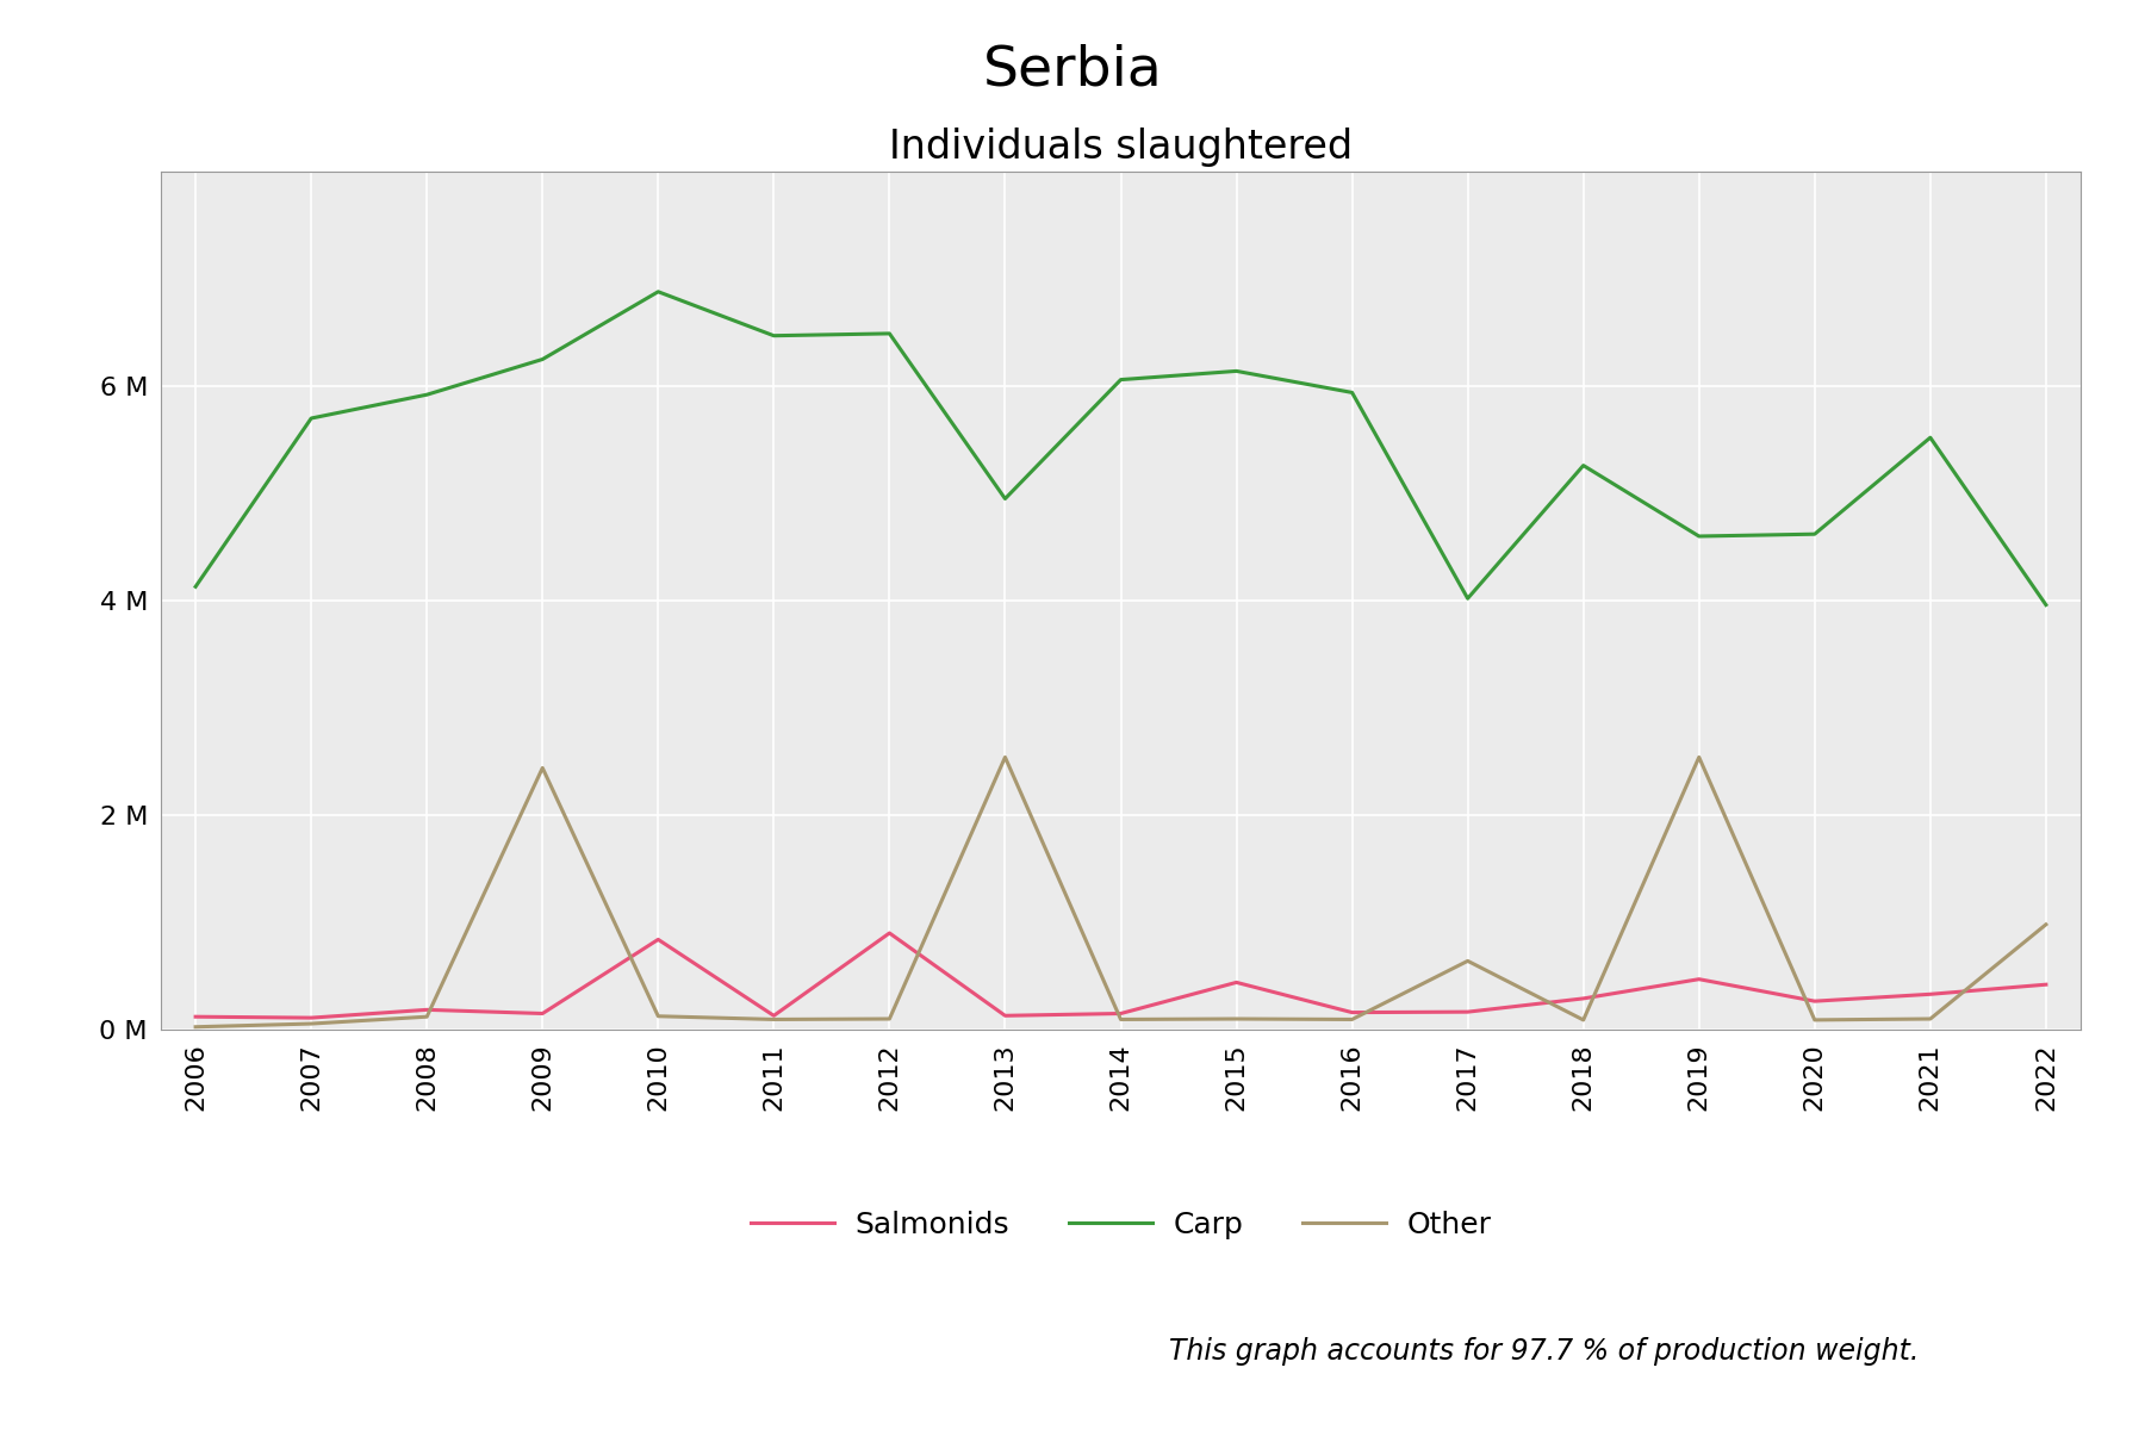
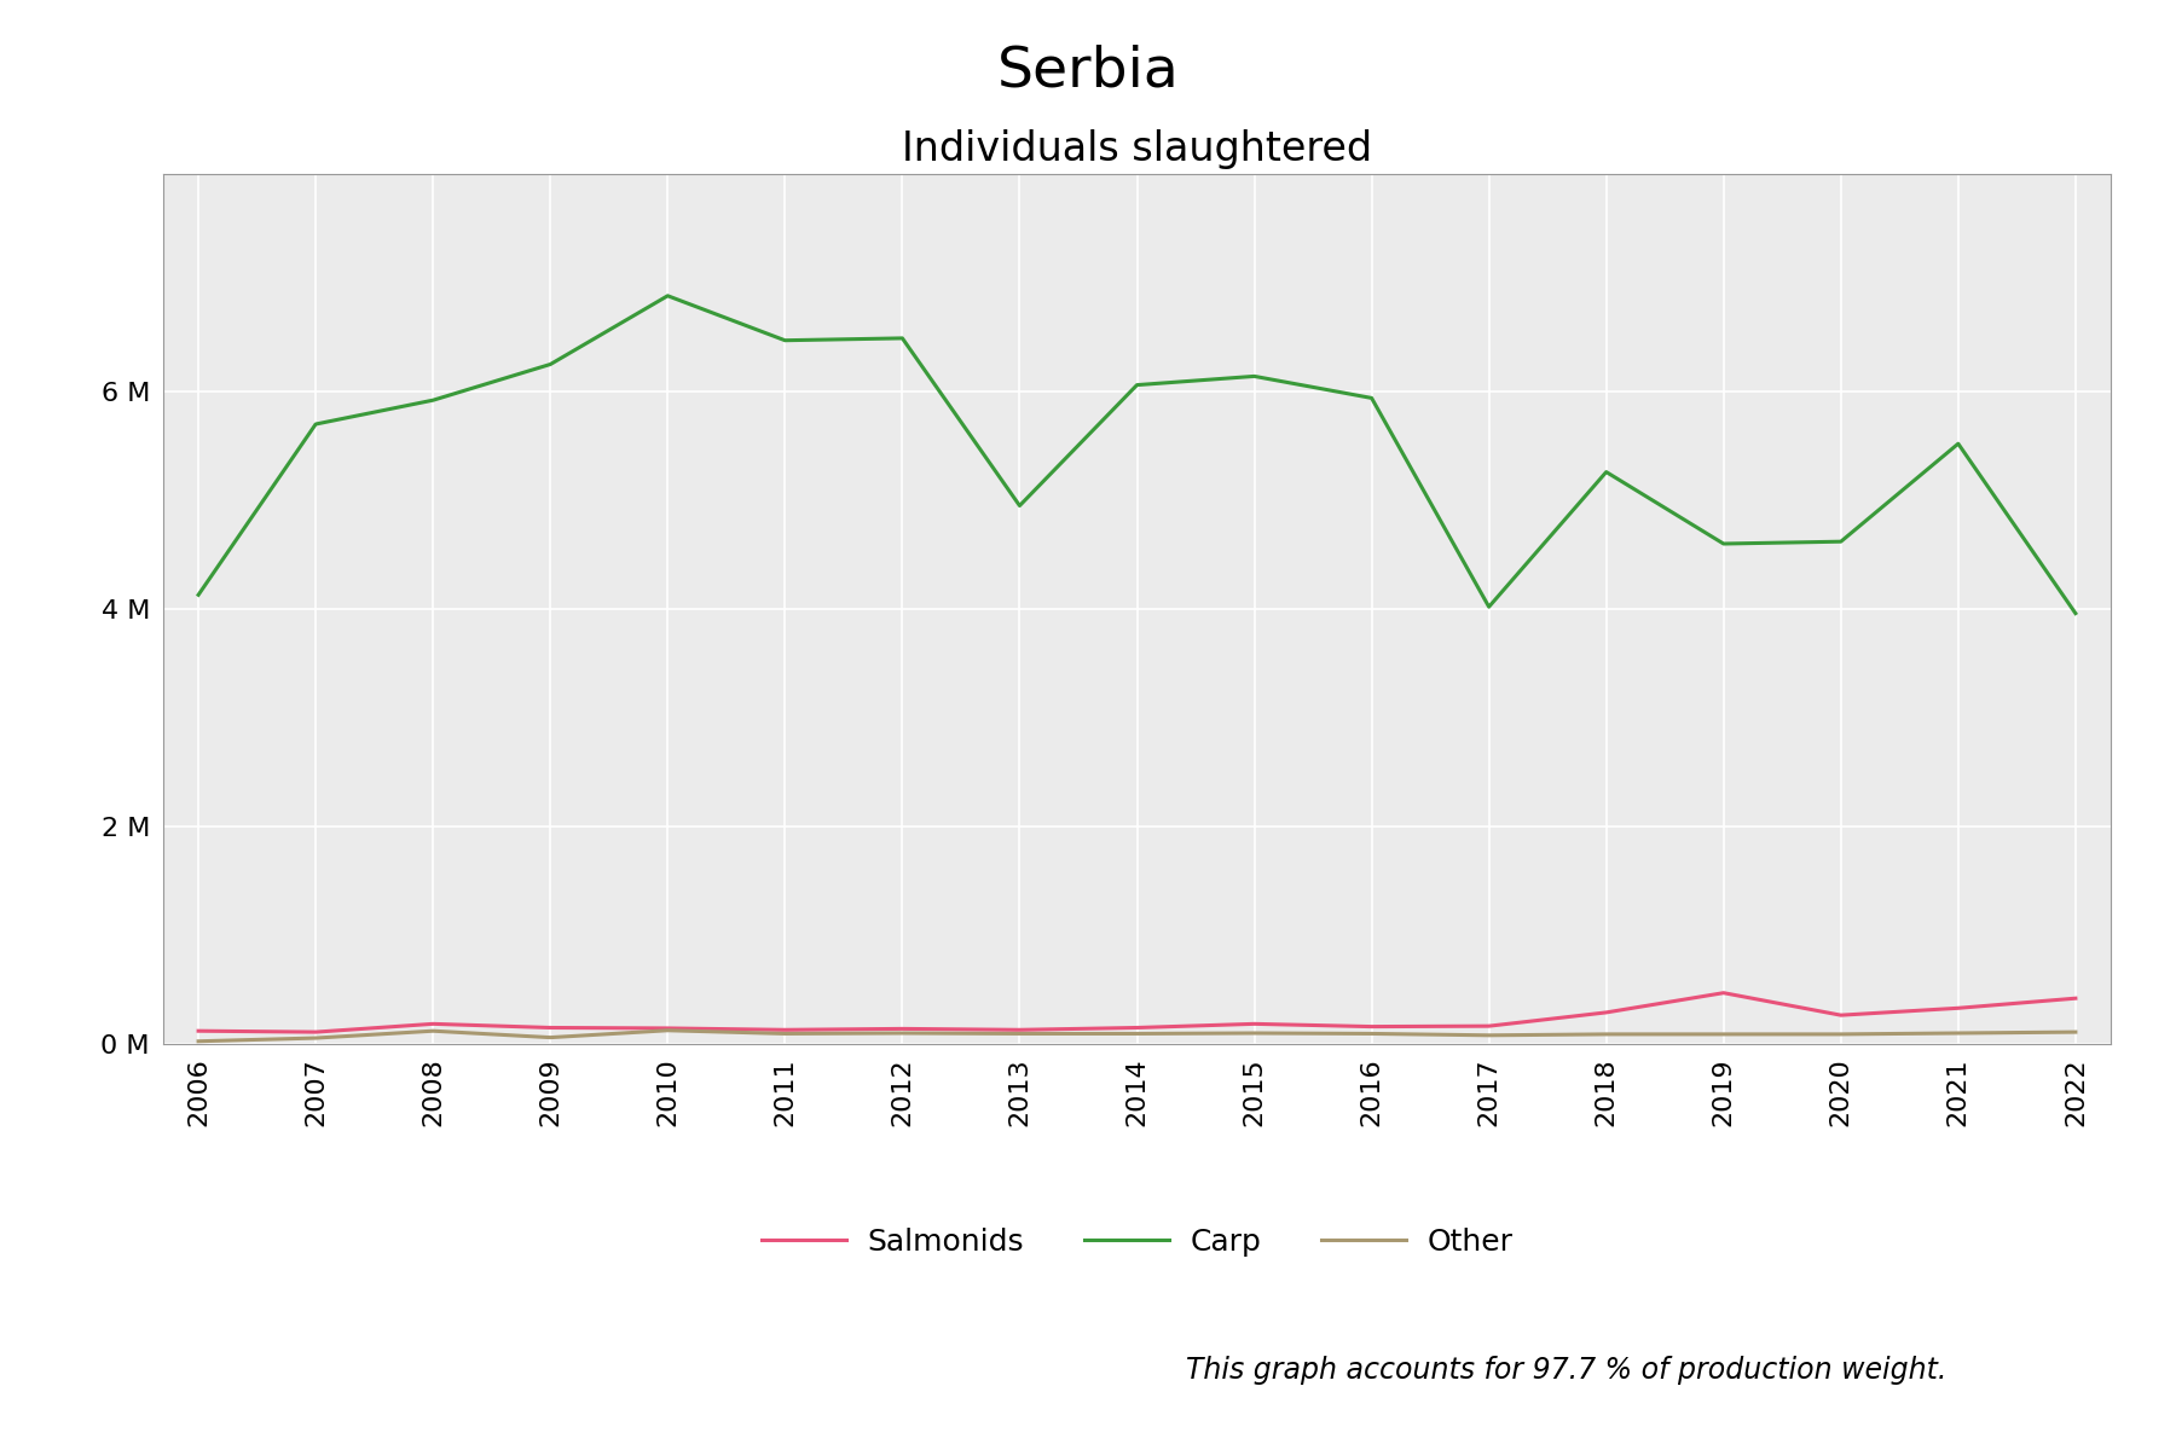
Other/2009: 2.44 M -> 0.06 M
Salmonids/2010: 0.84 M -> 0.14 M
Salmonids/2012: 0.90 M -> 0.14 M
Other/2013: 2.54 M -> 0.10 M
Salmonids/2015: 0.44 M -> 0.18 M
Other/2017: 0.64 M -> 0.08 M
Other/2019: 2.54 M -> 0.09 M
Other/2022: 0.98 M -> 0.11 M
